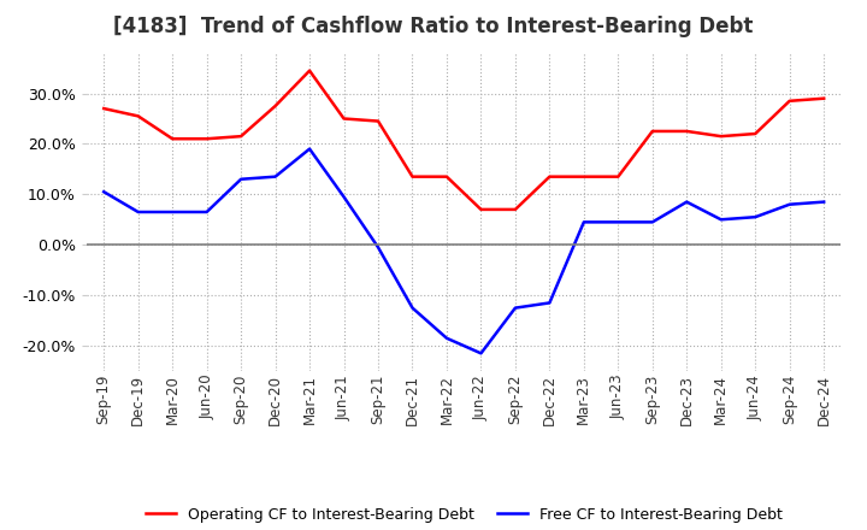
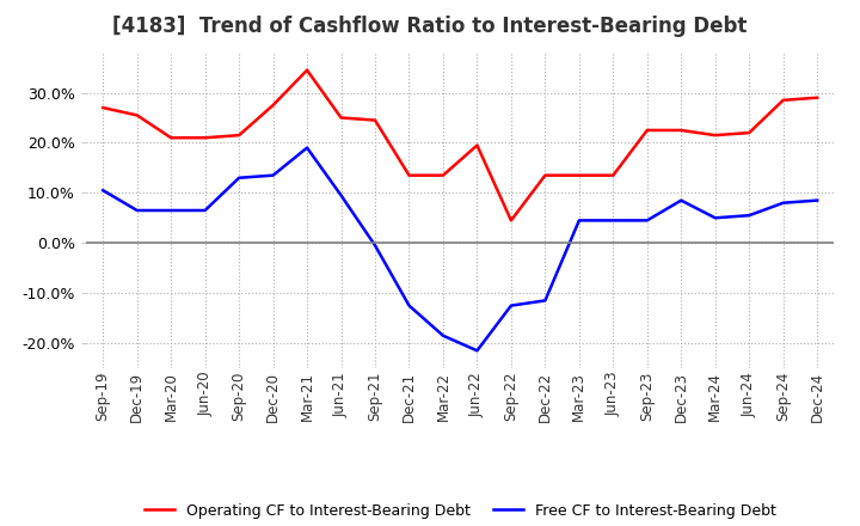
Operating CF to Interest-Bearing Debt/Jun-22: 7.0% -> 19.5%
Operating CF to Interest-Bearing Debt/Sep-22: 7.0% -> 4.5%
